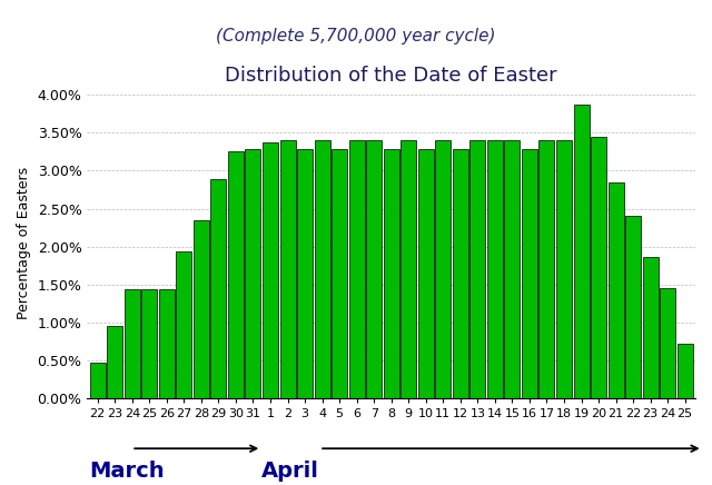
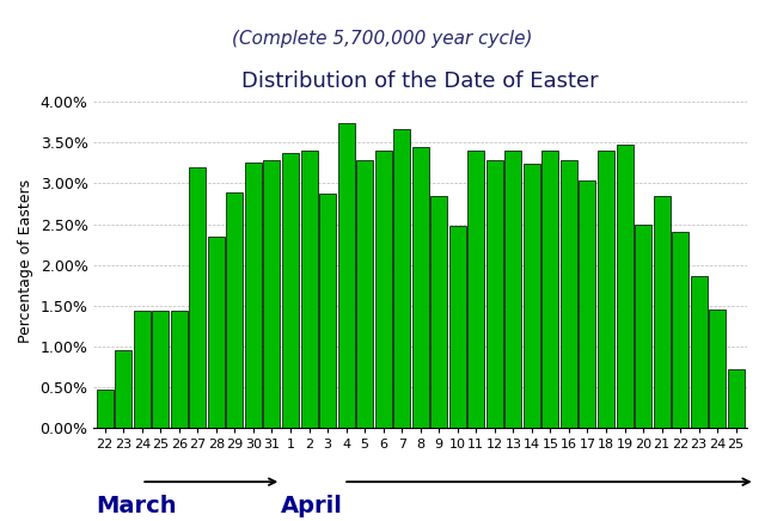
27: 1.93% -> 3.20%
3: 3.29% -> 2.88%
4: 3.40% -> 3.74%
7: 3.40% -> 3.66%
8: 3.29% -> 3.44%
9: 3.40% -> 2.84%
10: 3.29% -> 2.48%
14: 3.40% -> 3.24%
17: 3.40% -> 3.04%
19: 3.87% -> 3.48%
20: 3.45% -> 2.50%
